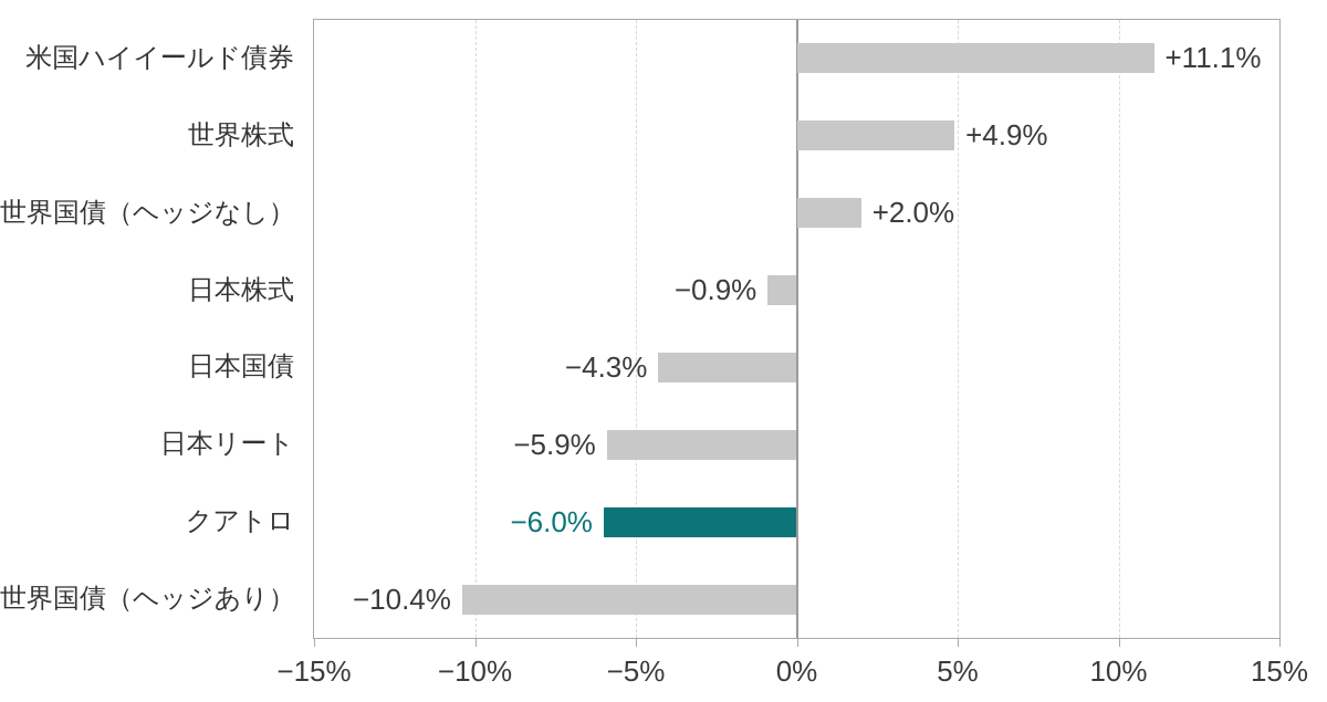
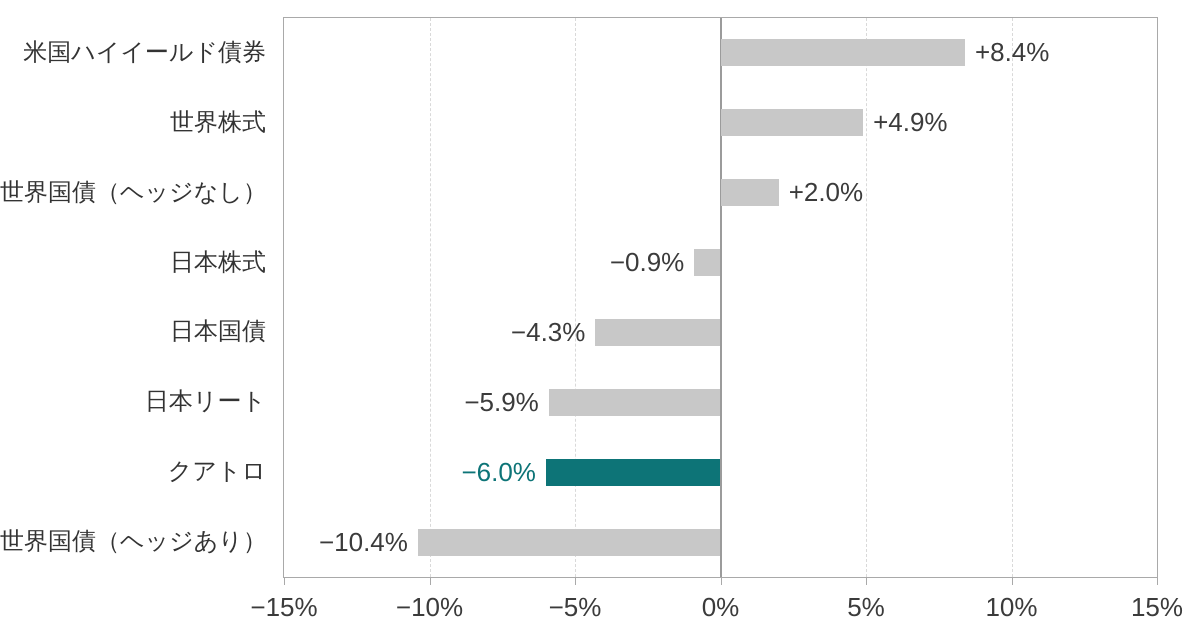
米国ハイイールド債券: +11.1% -> +8.4%
